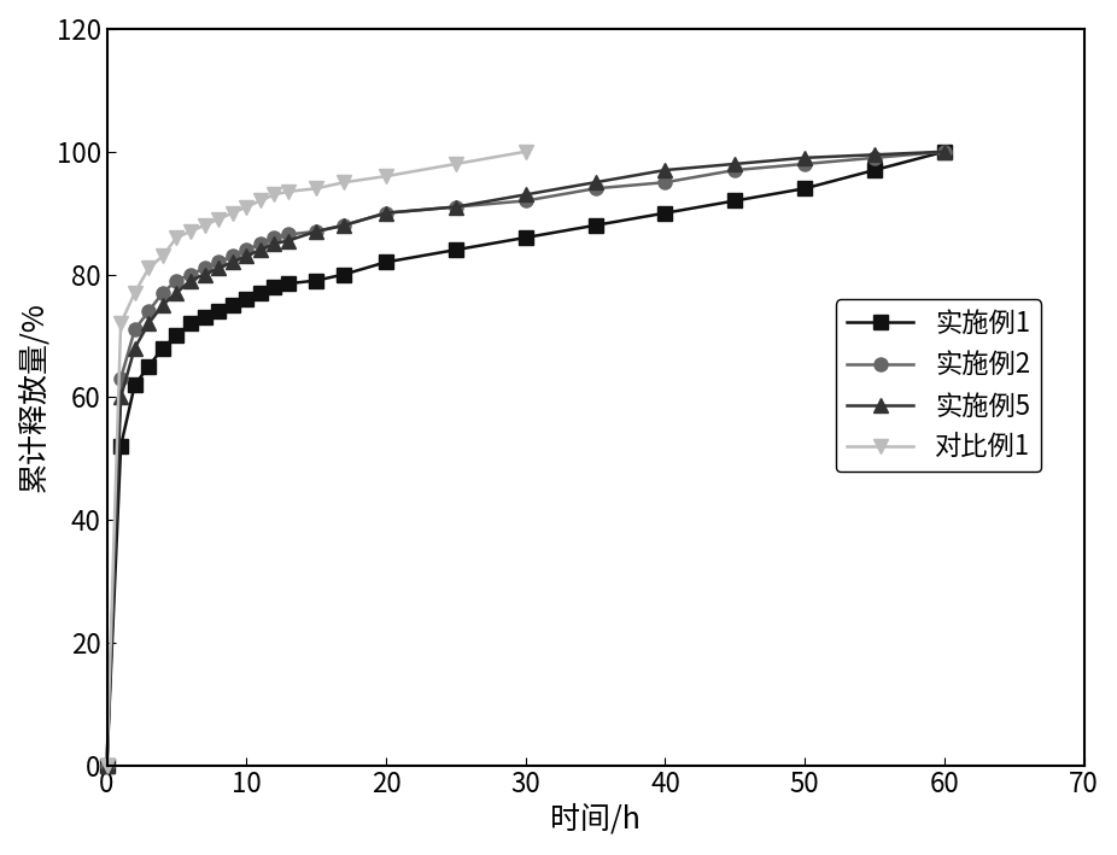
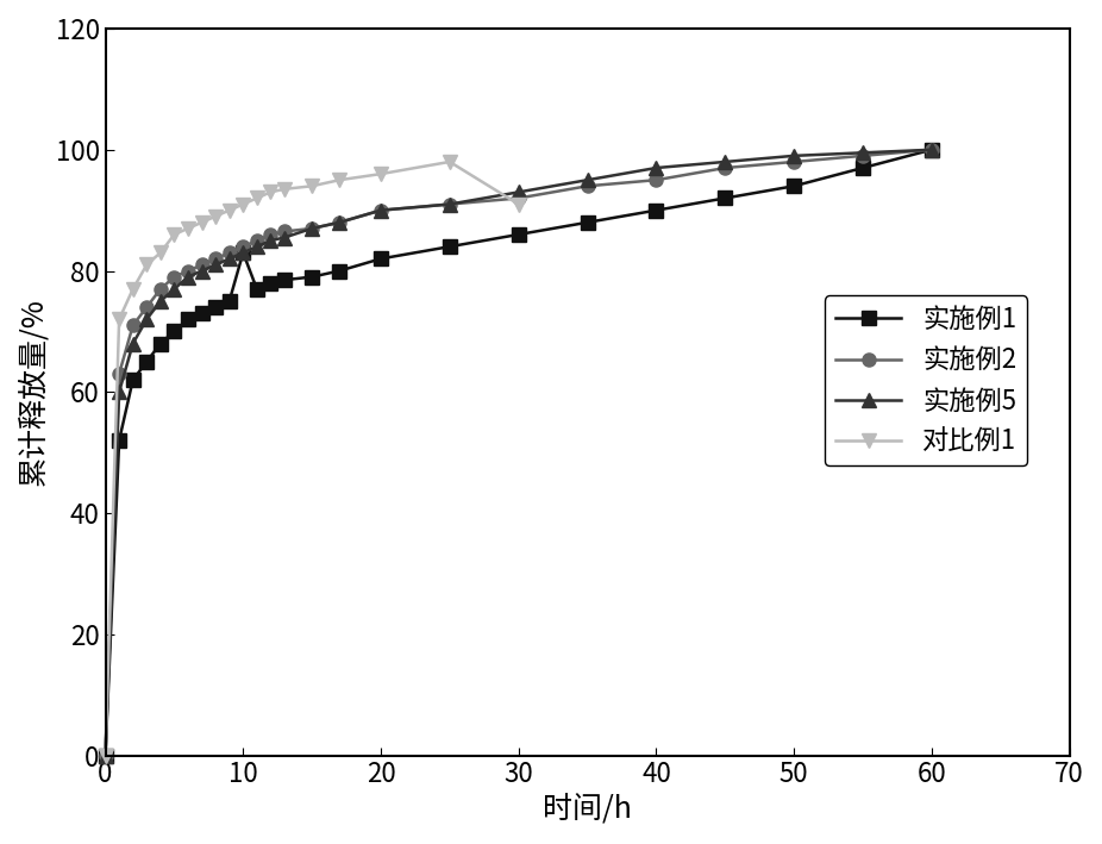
实施例1/10: 76.0 -> 83.0
对比例1/30: 100.0 -> 91.0
